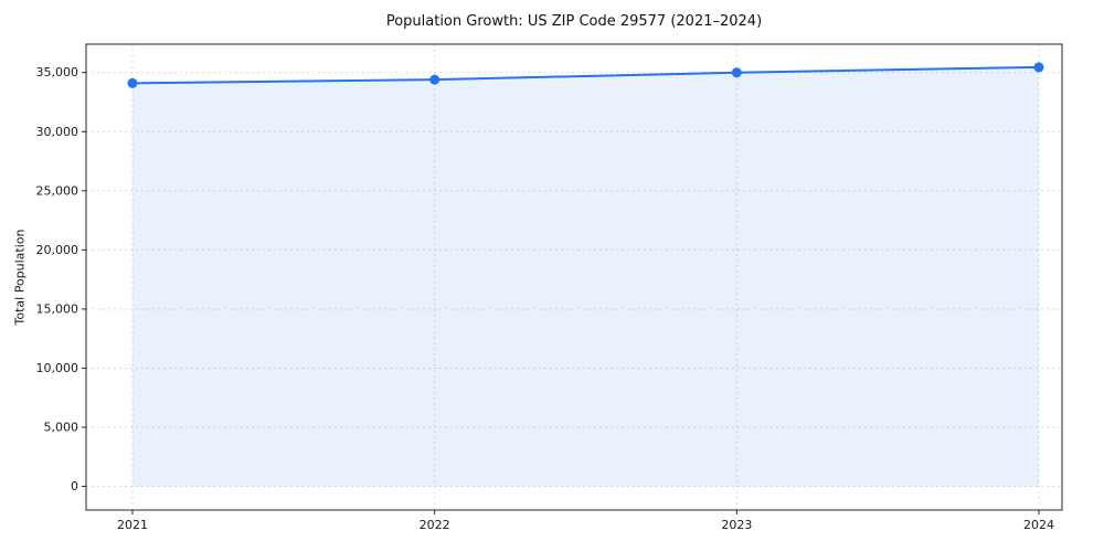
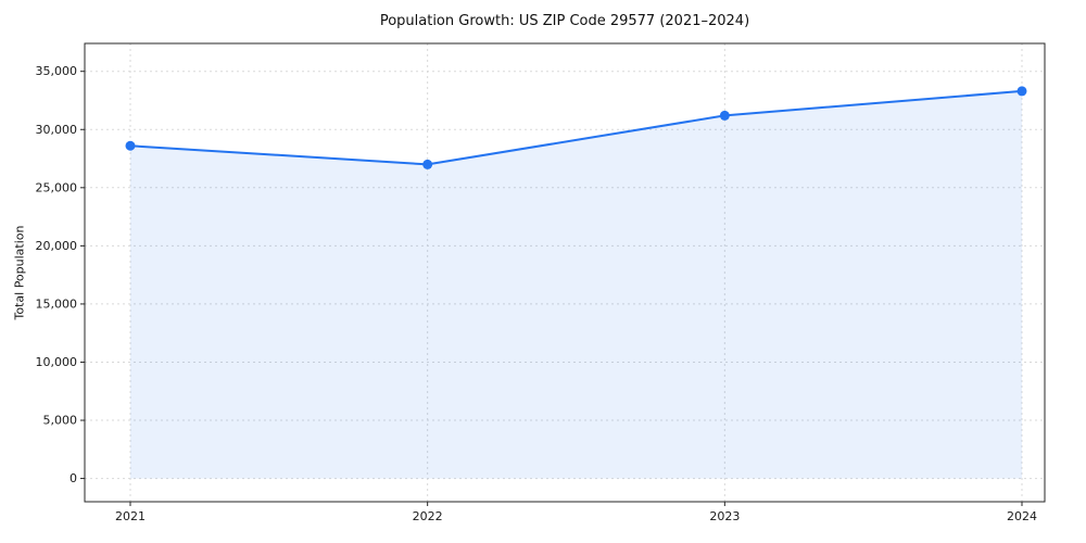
2021: 34100 -> 28600
2022: 34400 -> 27000
2023: 35000 -> 31200
2024: 35400 -> 33300
